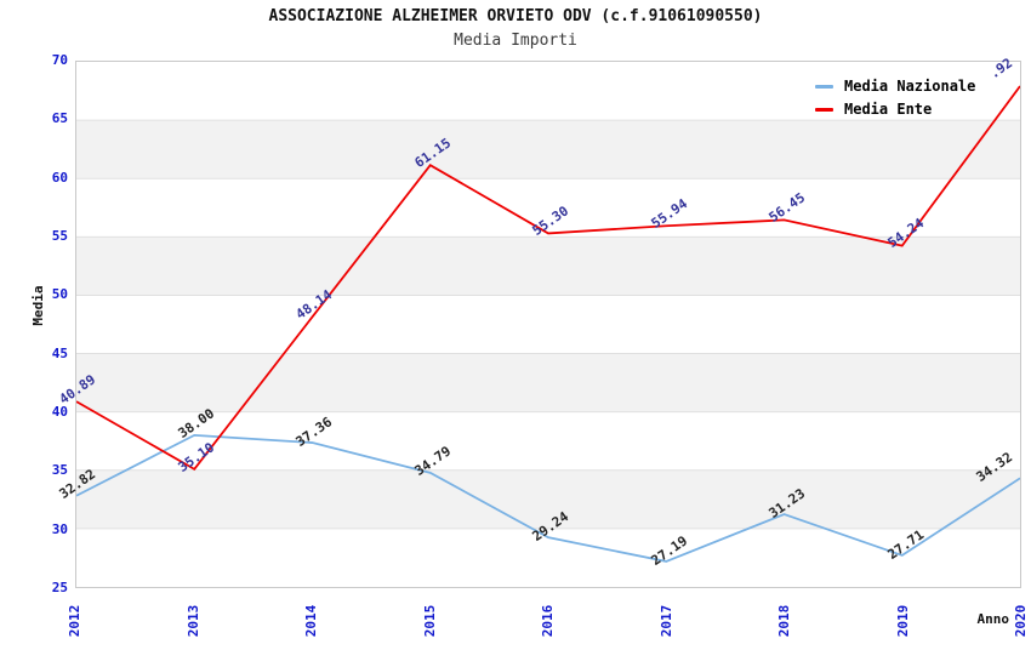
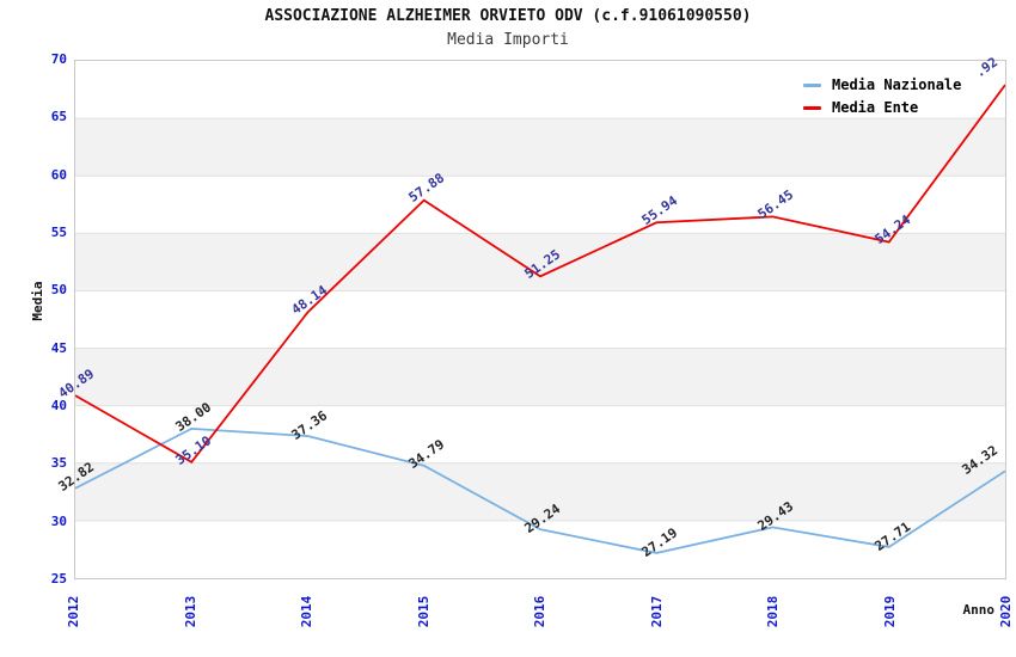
Media Ente/2015: 61.15 -> 57.88
Media Ente/2016: 55.30 -> 51.25
Media Nazionale/2018: 31.23 -> 29.43
